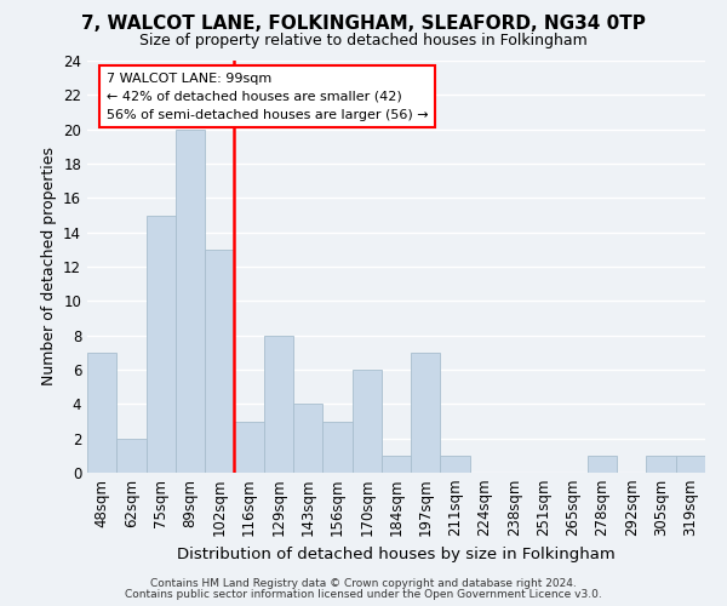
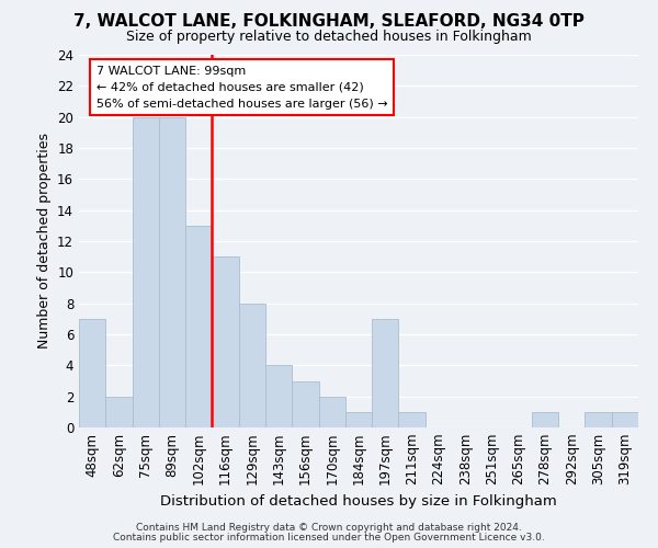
75sqm: 15 -> 20
116sqm: 3 -> 11
170sqm: 6 -> 2
